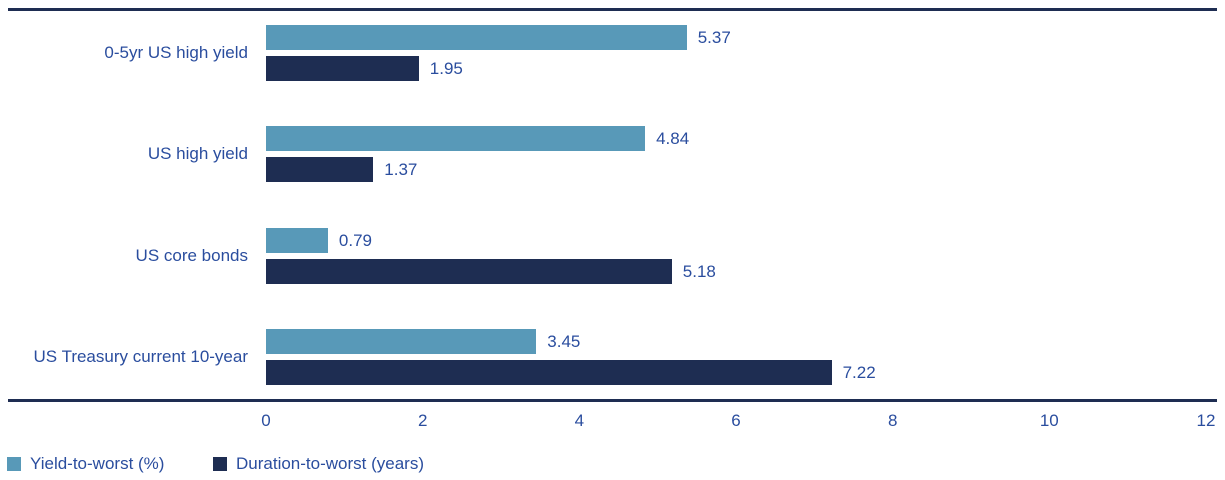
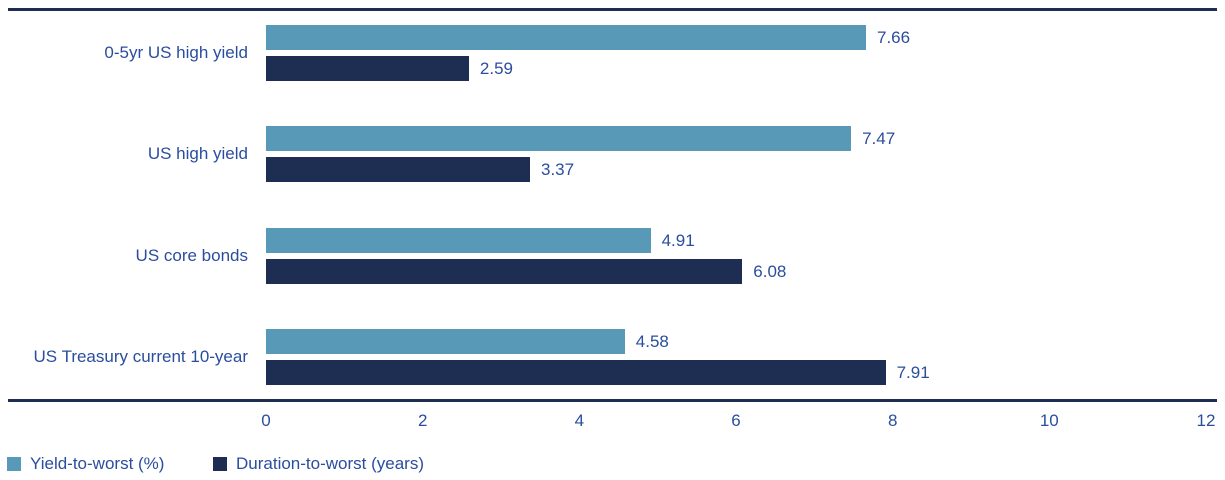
Yield-to-worst (%)/0-5yr US high yield: 5.37 -> 7.66
Duration-to-worst (years)/0-5yr US high yield: 1.95 -> 2.59
Yield-to-worst (%)/US high yield: 4.84 -> 7.47
Duration-to-worst (years)/US high yield: 1.37 -> 3.37
Yield-to-worst (%)/US core bonds: 0.79 -> 4.91
Duration-to-worst (years)/US core bonds: 5.18 -> 6.08
Yield-to-worst (%)/US Treasury current 10-year: 3.45 -> 4.58
Duration-to-worst (years)/US Treasury current 10-year: 7.22 -> 7.91
